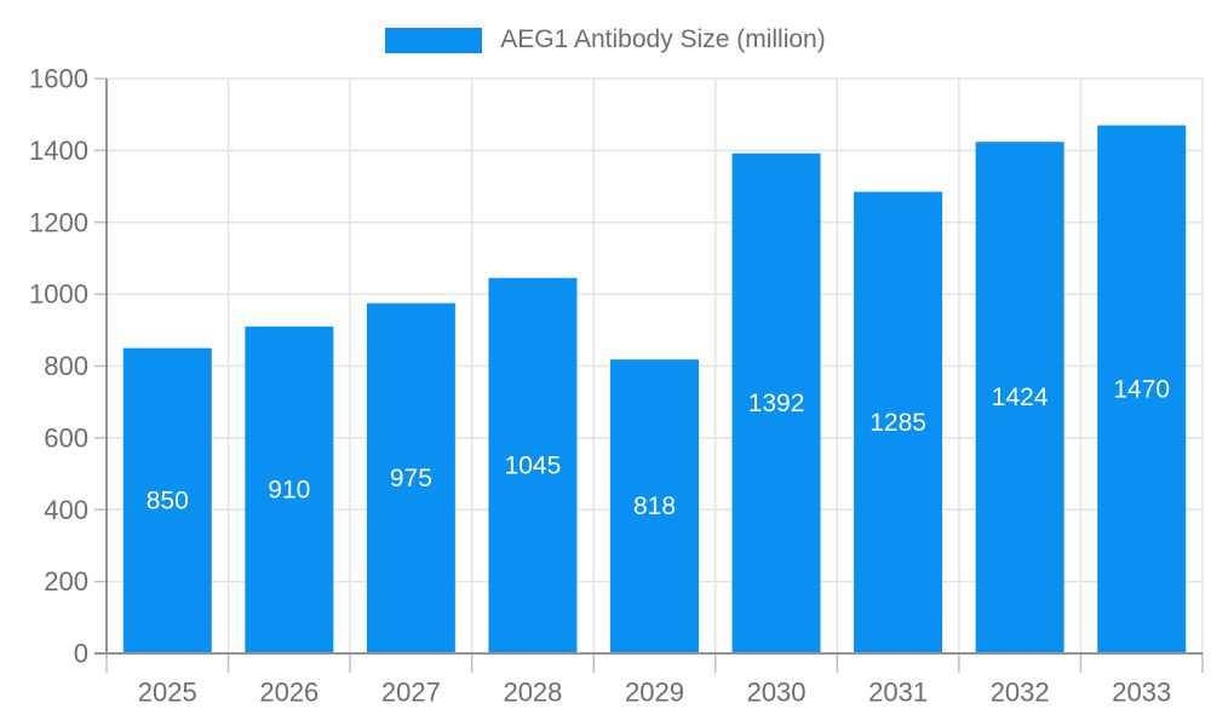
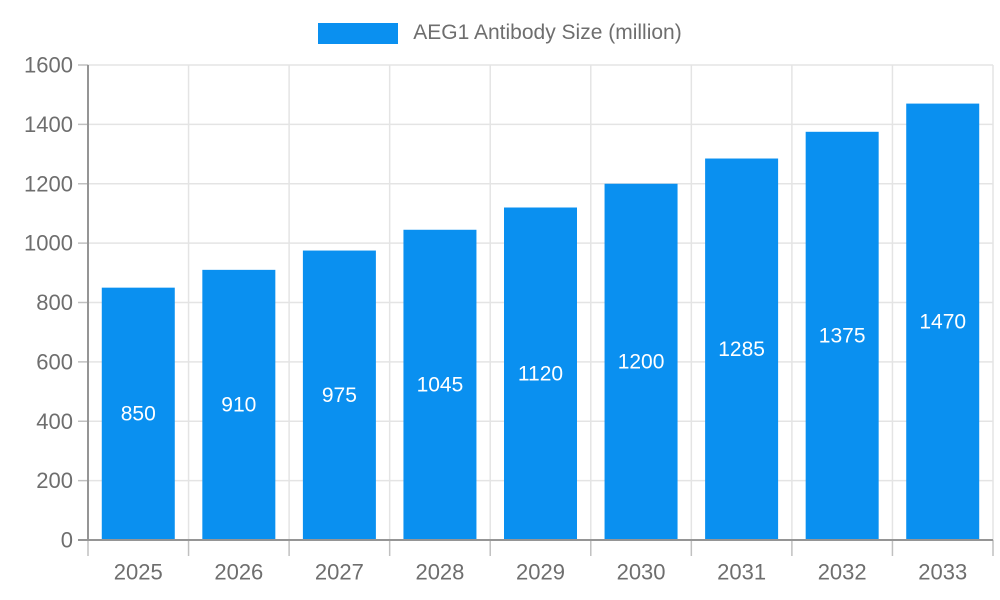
2029: 818 -> 1120
2030: 1392 -> 1200
2032: 1424 -> 1375
